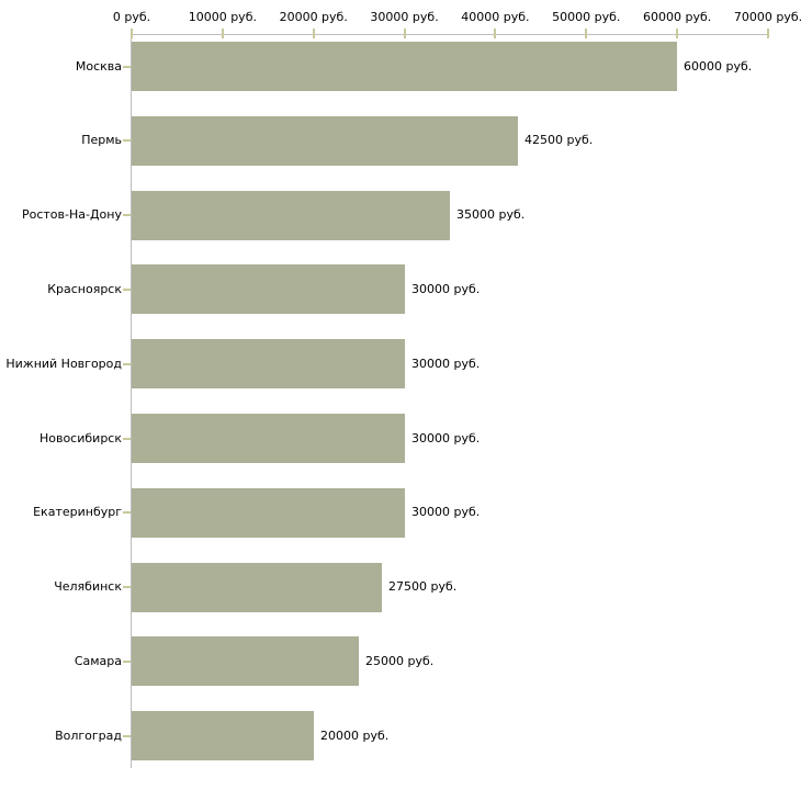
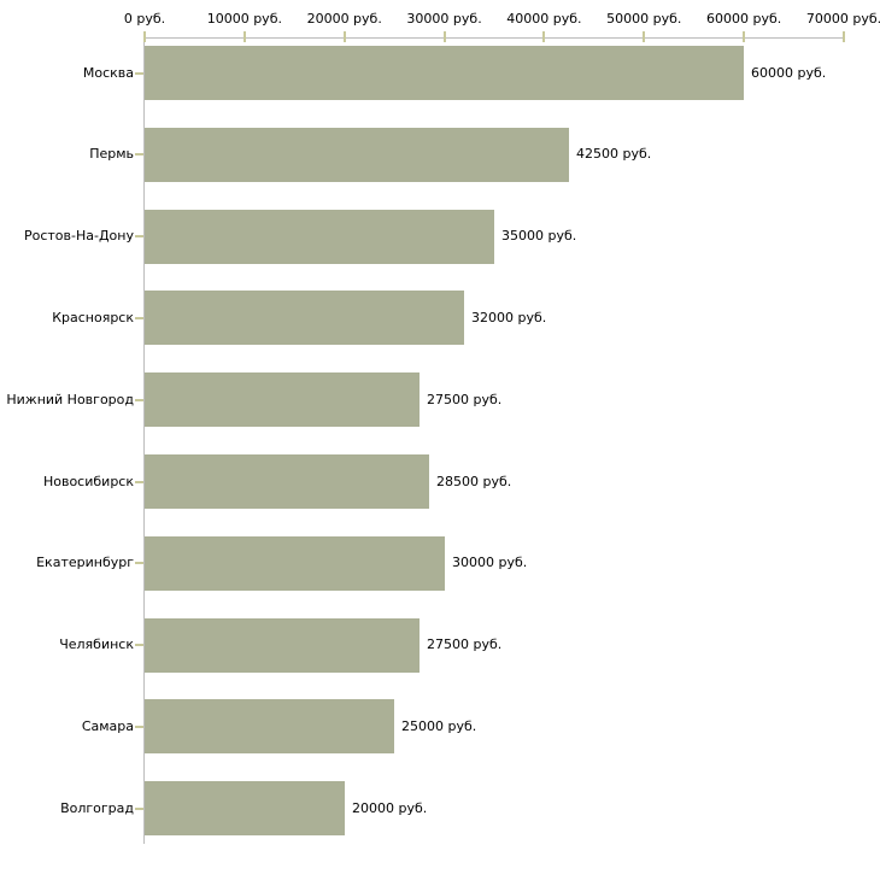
Красноярск: 30000 -> 32000
Нижний Новгород: 30000 -> 27500
Новосибирск: 30000 -> 28500
